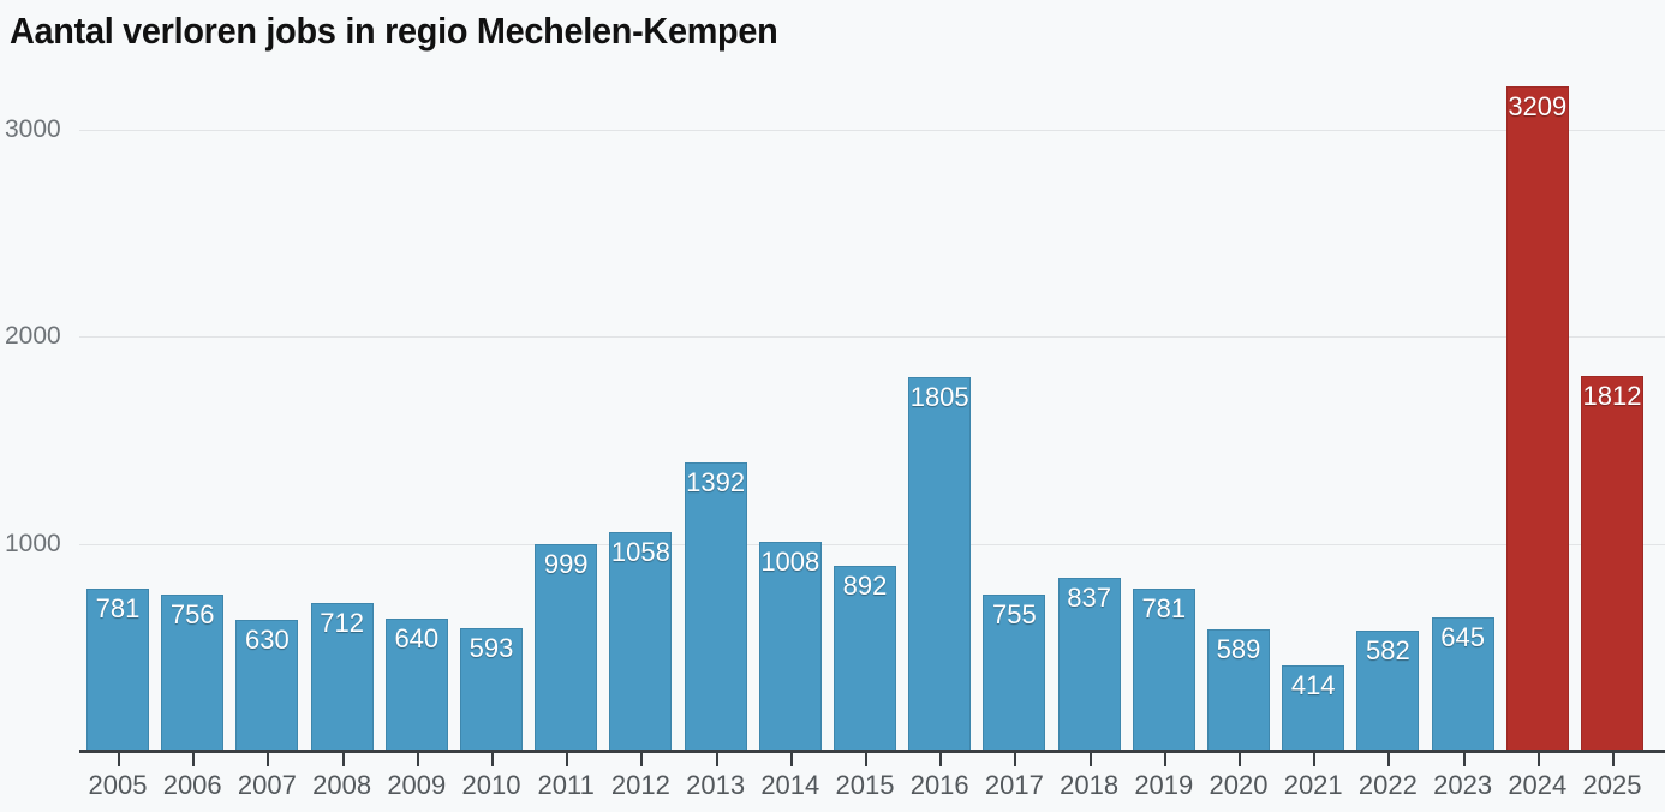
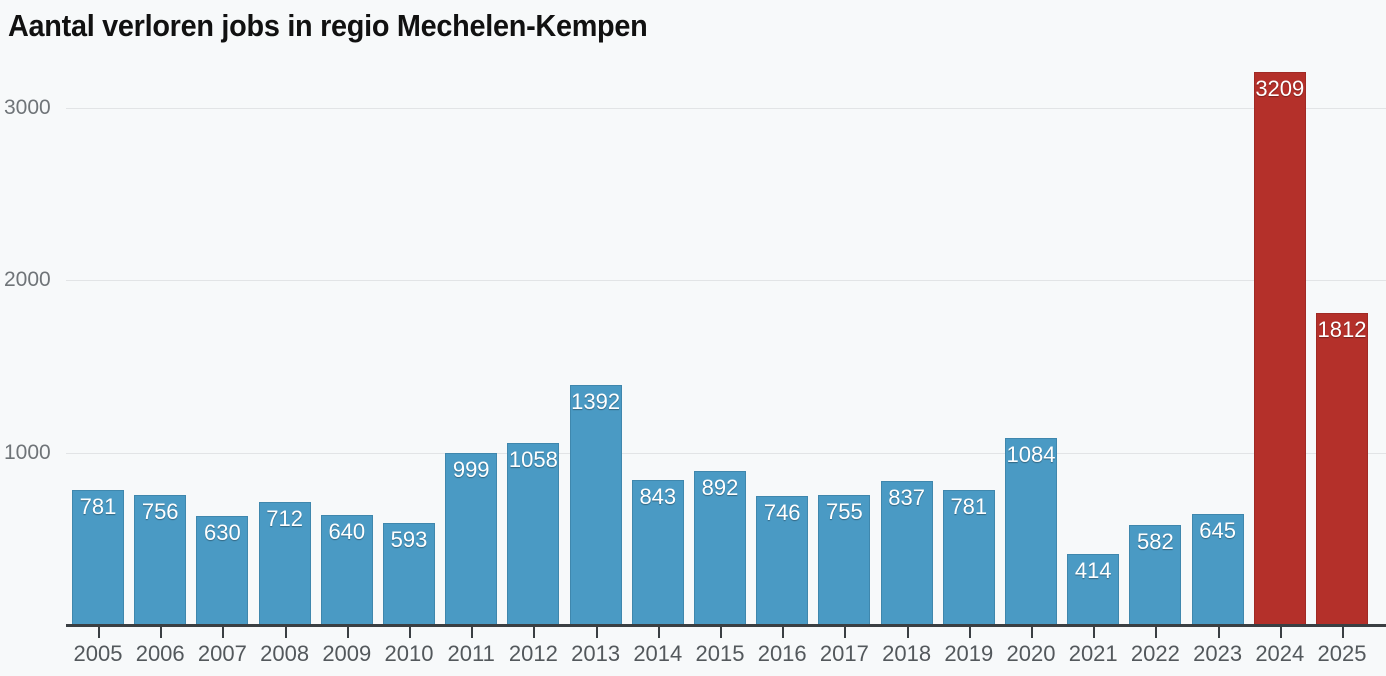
2014: 1008 -> 843
2016: 1805 -> 746
2020: 589 -> 1084
